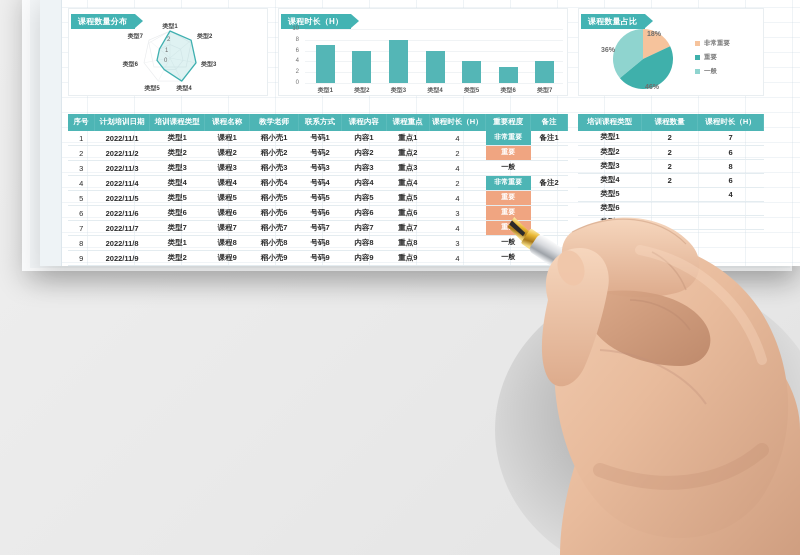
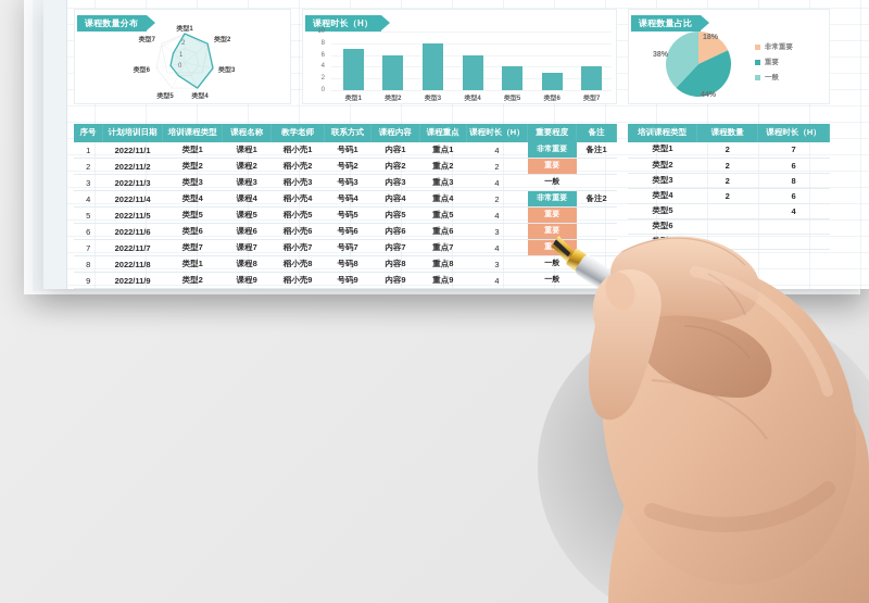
课程数量占比/重要: 46% -> 44%
课程数量占比/一般: 36% -> 38%
